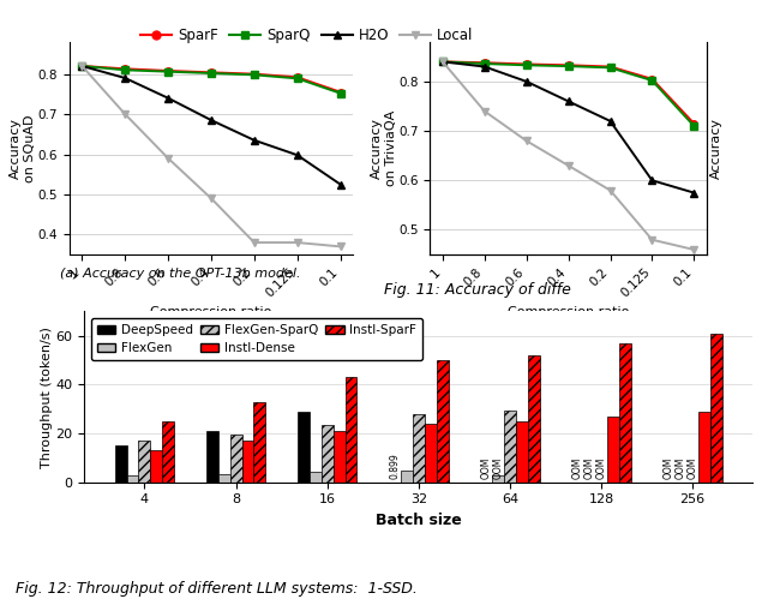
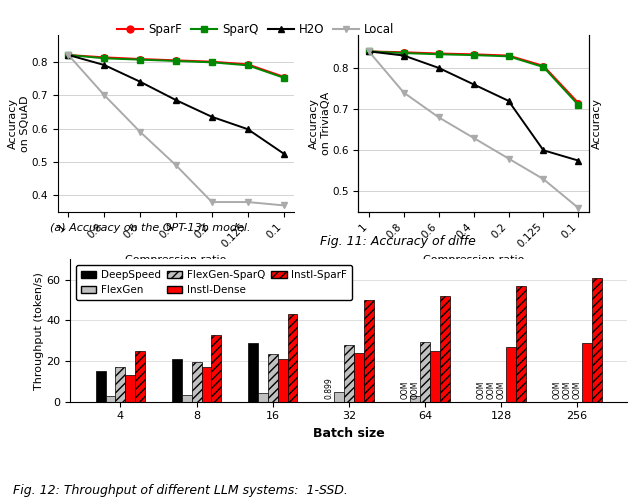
Local/0.125: 0.48 -> 0.53
